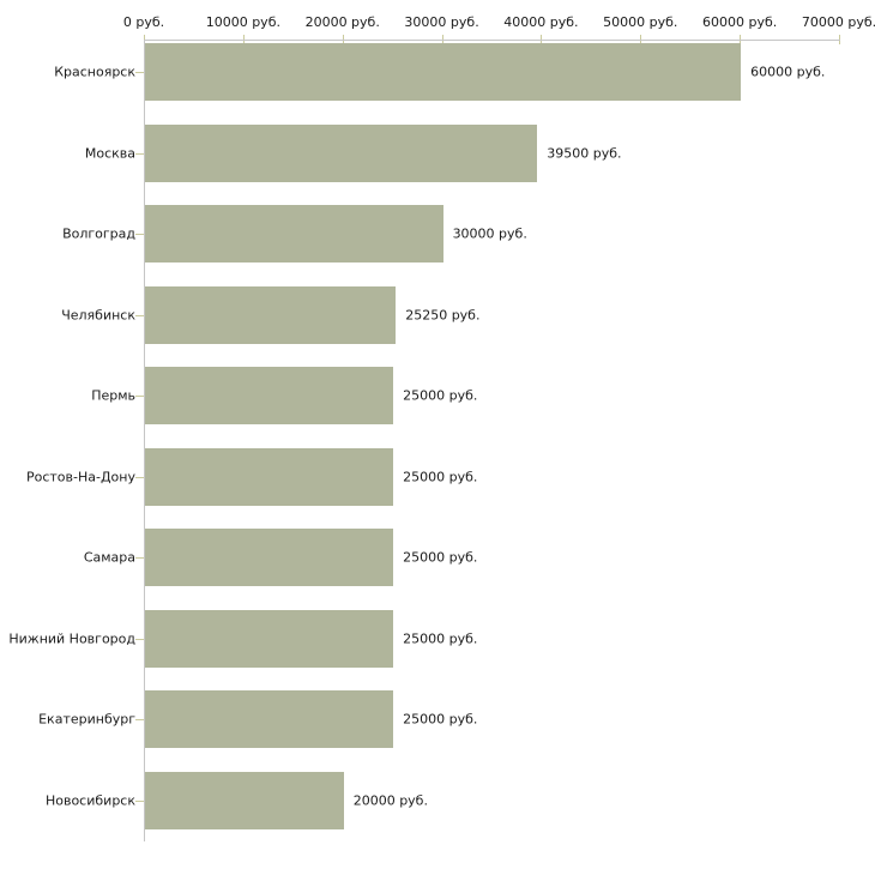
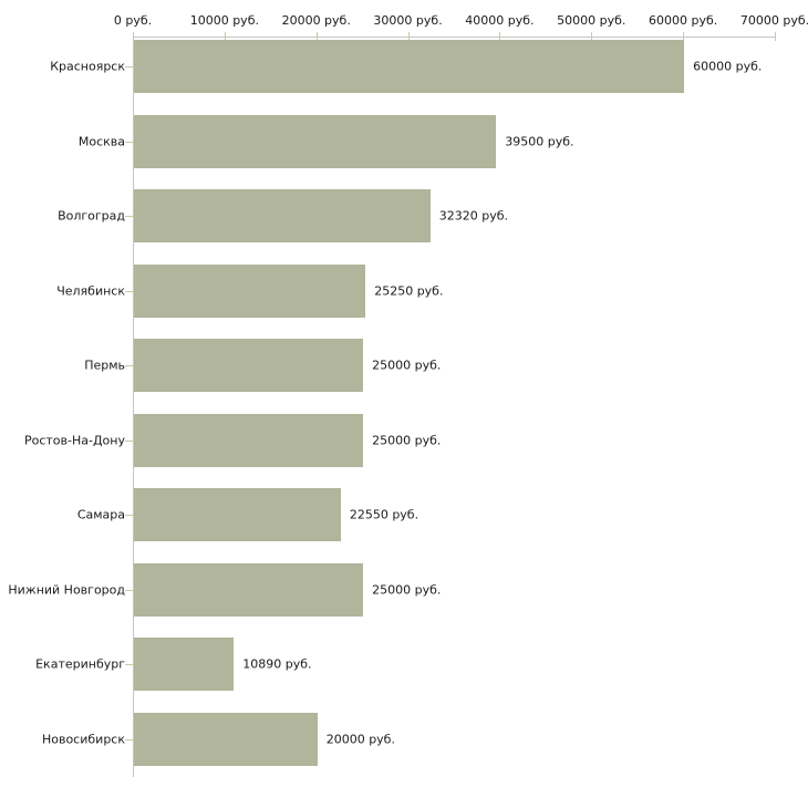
Волгоград: 30000 -> 32320
Самара: 25000 -> 22550
Екатеринбург: 25000 -> 10890
